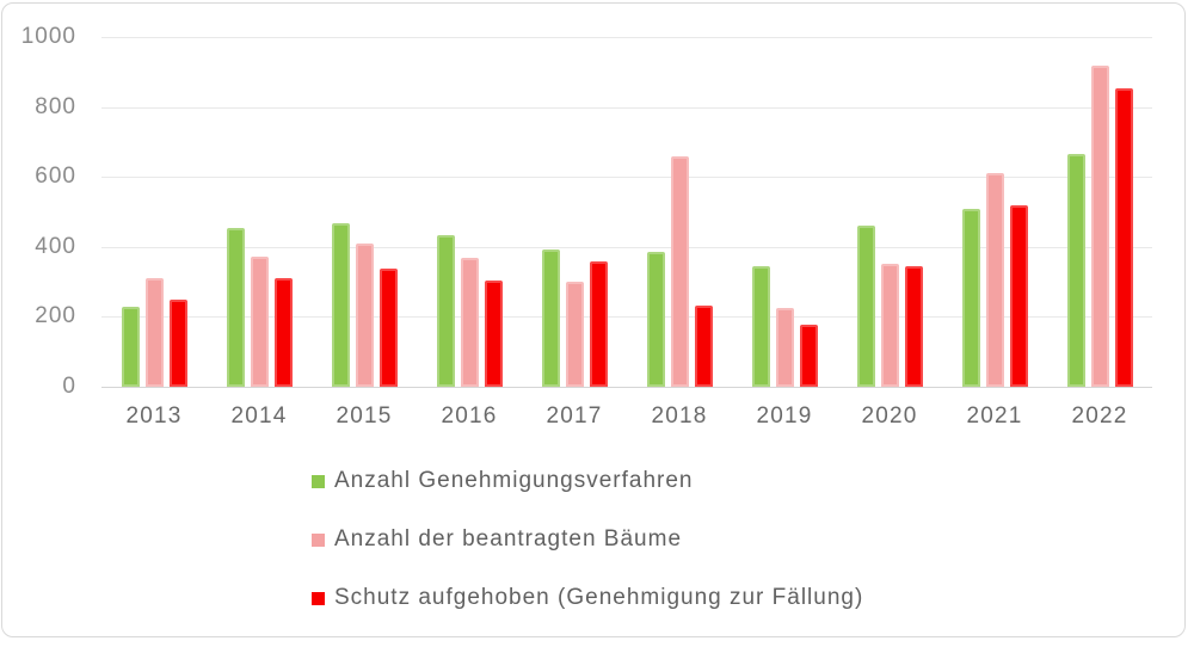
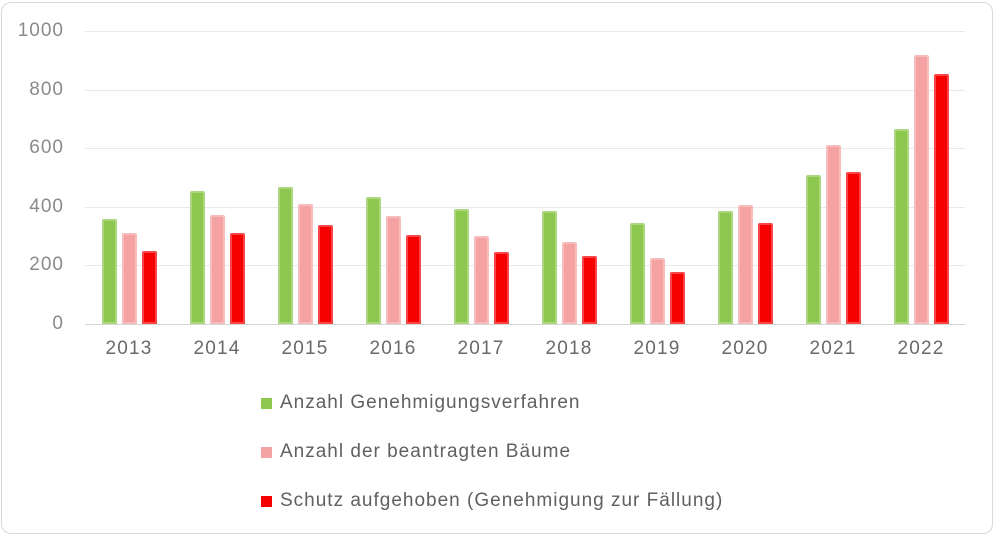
Anzahl Genehmigungsverfahren/2013: 230 -> 360
Schutz aufgehoben (Genehmigung zur Fällung)/2017: 360 -> 240
Anzahl der beantragten Bäume/2018: 660 -> 280
Anzahl Genehmigungsverfahren/2020: 460 -> 390
Anzahl der beantragten Bäume/2020: 350 -> 400
